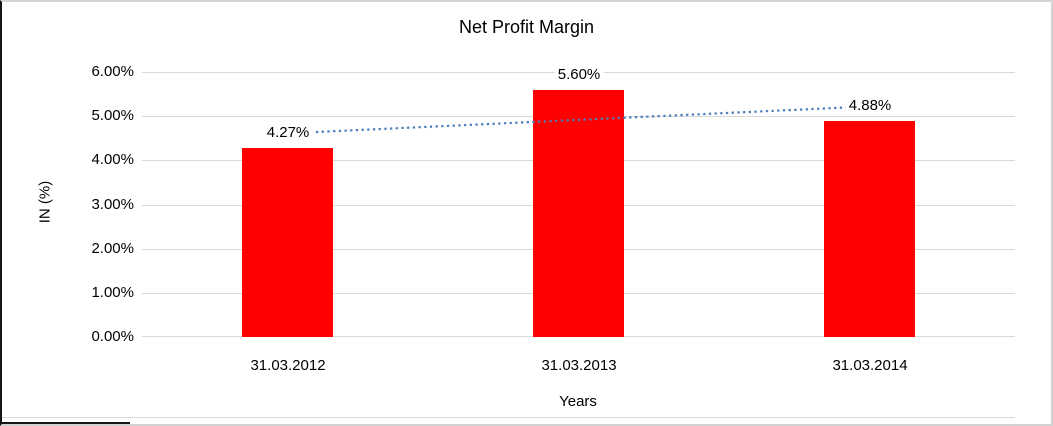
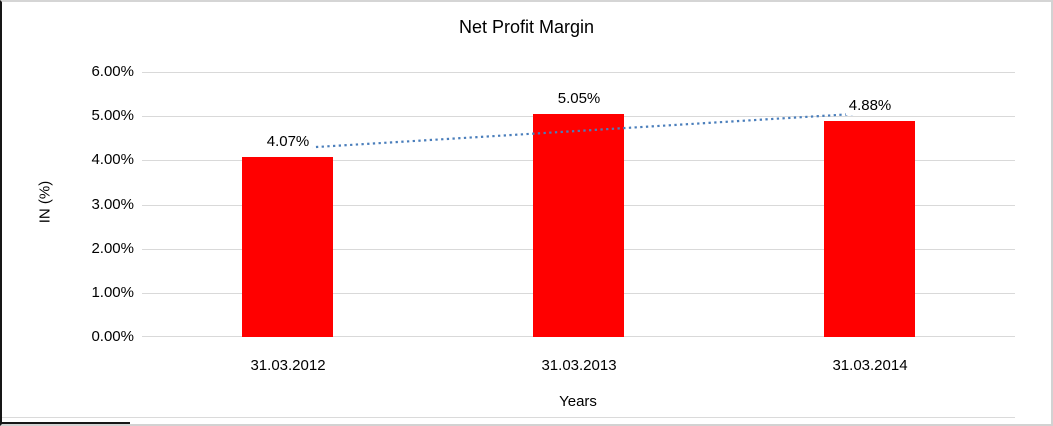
31.03.2012: 4.27% -> 4.07%
31.03.2013: 5.60% -> 5.05%
